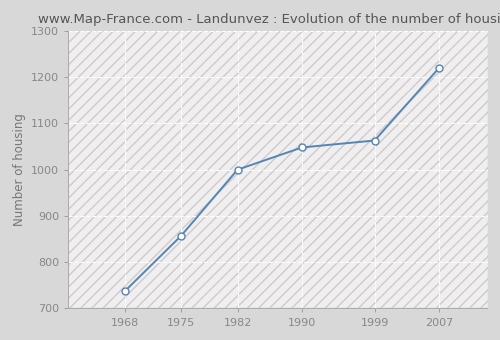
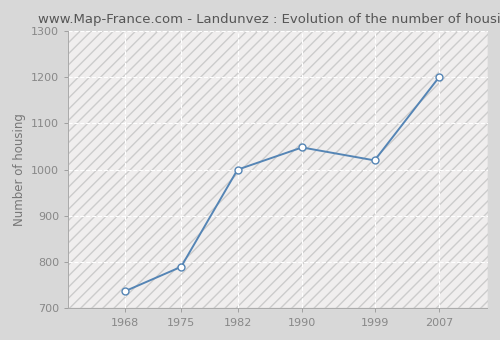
1975: 857 -> 790
1999: 1063 -> 1020
2007: 1220 -> 1200
